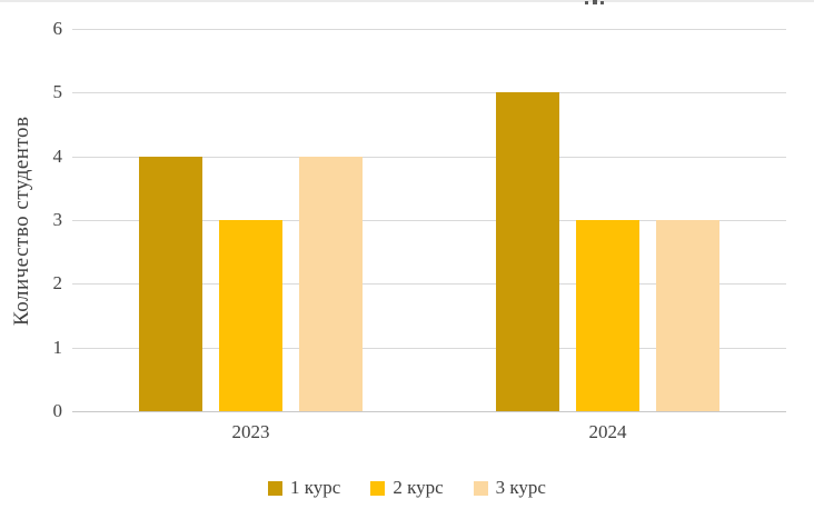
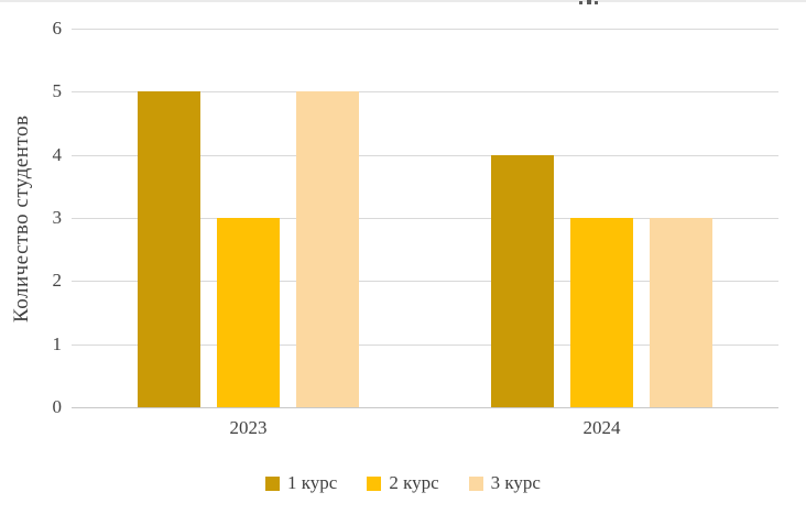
1 курс/2023: 4 -> 5
3 курс/2023: 4 -> 5
1 курс/2024: 5 -> 4
